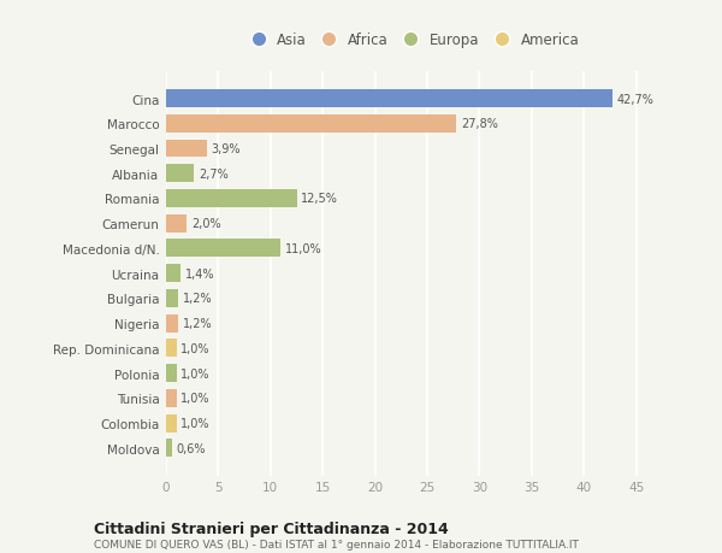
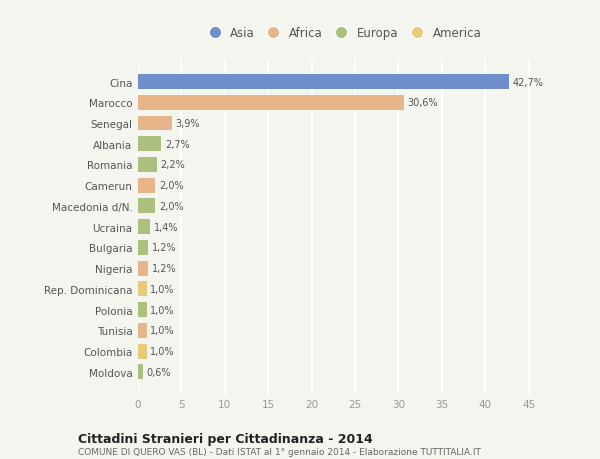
Marocco: 27,8% -> 30,6%
Romania: 12,5% -> 2,2%
Macedonia d/N.: 11,0% -> 2,0%
